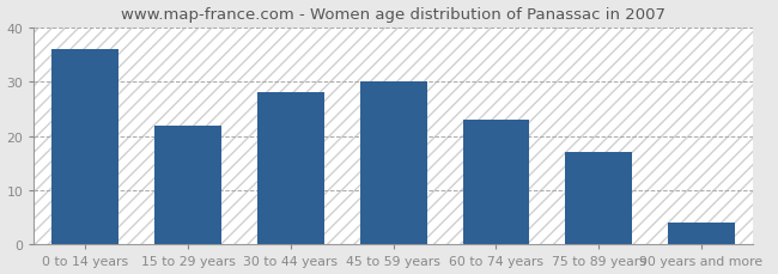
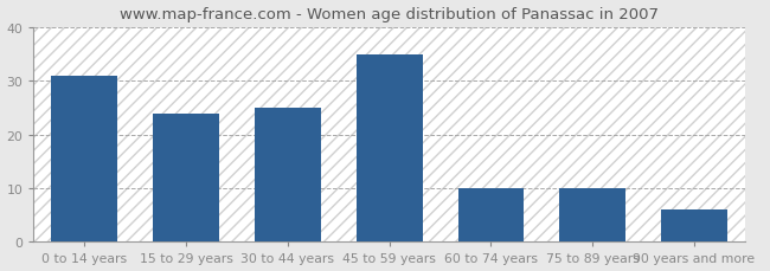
0 to 14 years: 36 -> 31
15 to 29 years: 22 -> 24
30 to 44 years: 28 -> 25
45 to 59 years: 30 -> 35
60 to 74 years: 23 -> 10
75 to 89 years: 17 -> 10
90 years and more: 4 -> 6
